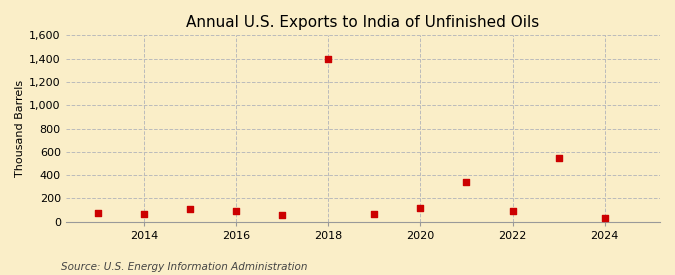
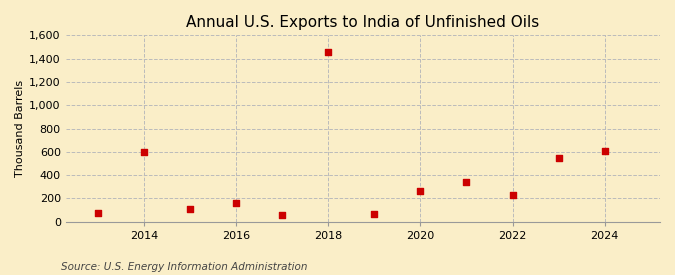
2014: 60 -> 600
2016: 90 -> 160
2018: 1,400 -> 1,460
2020: 120 -> 260
2022: 90 -> 230
2024: 30 -> 610
